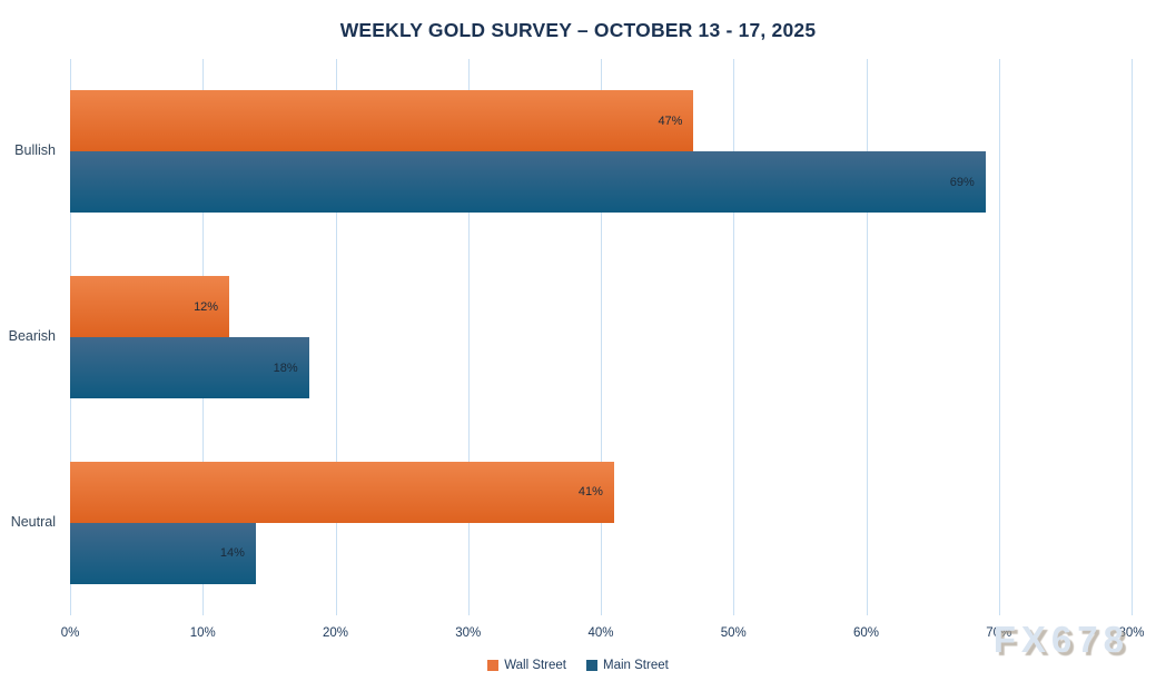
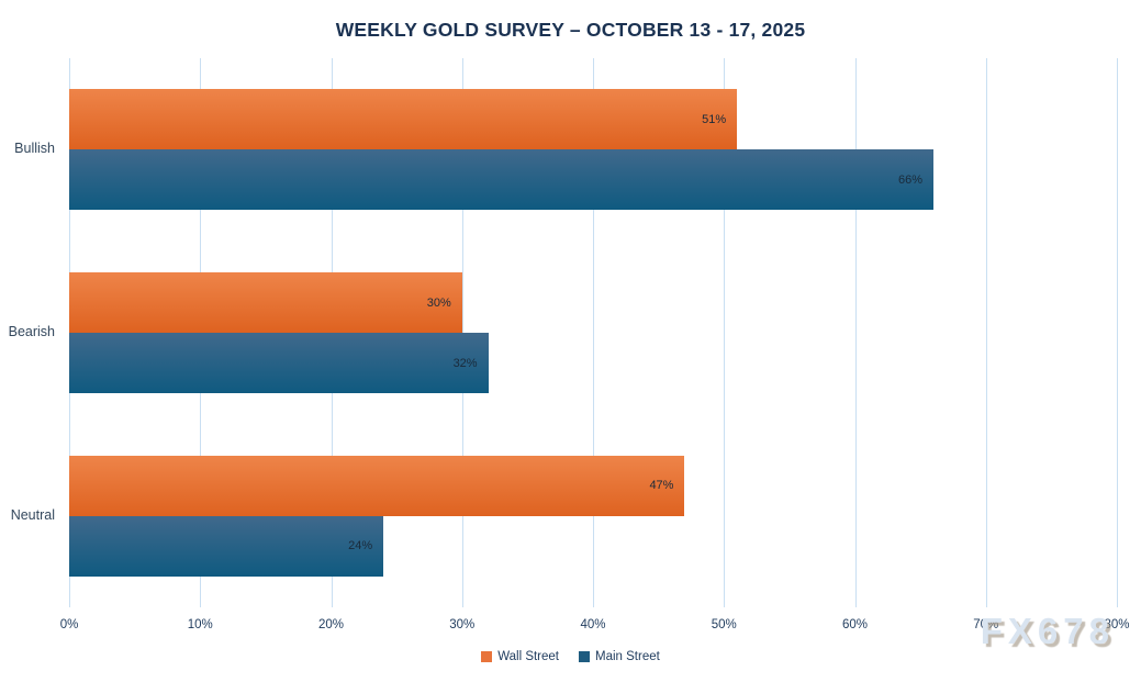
Wall Street/Bullish: 47% -> 51%
Main Street/Bullish: 69% -> 66%
Wall Street/Bearish: 12% -> 30%
Main Street/Bearish: 18% -> 32%
Wall Street/Neutral: 41% -> 47%
Main Street/Neutral: 14% -> 24%
